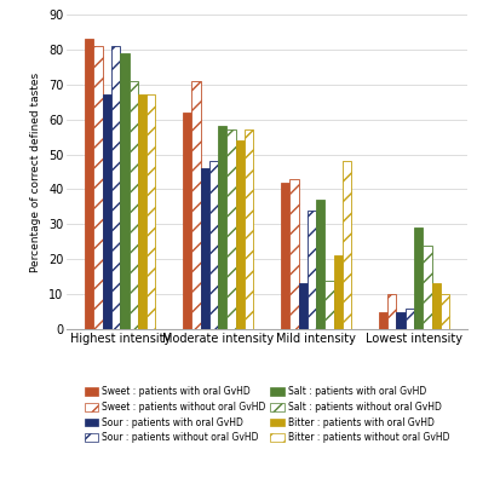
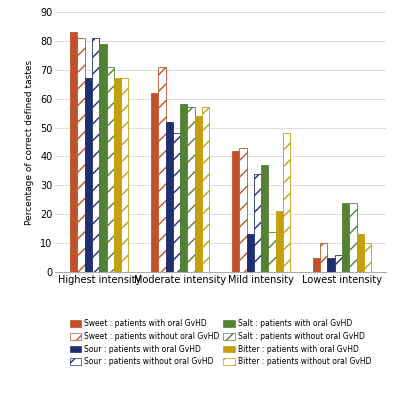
Sour : patients with oral GvHD/Moderate intensity: 46 -> 52
Salt : patients with oral GvHD/Lowest intensity: 29 -> 24
